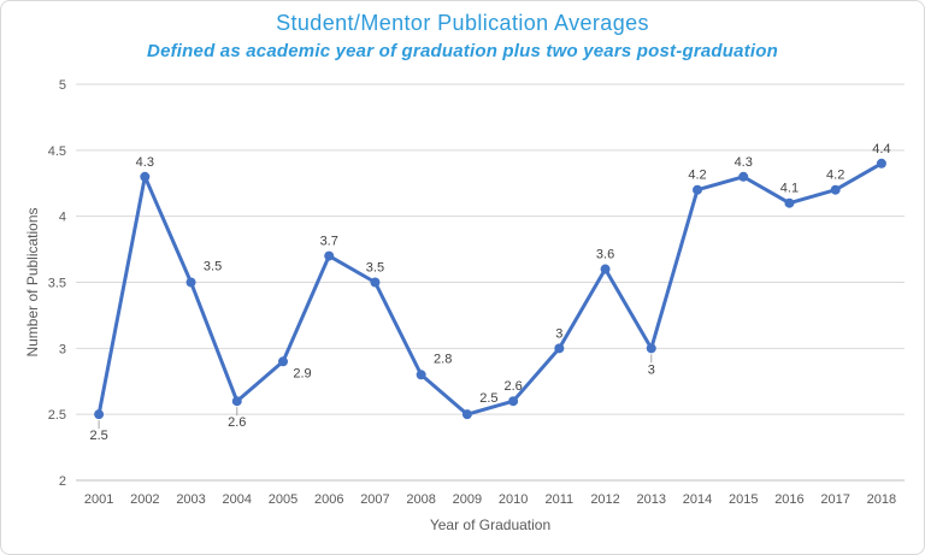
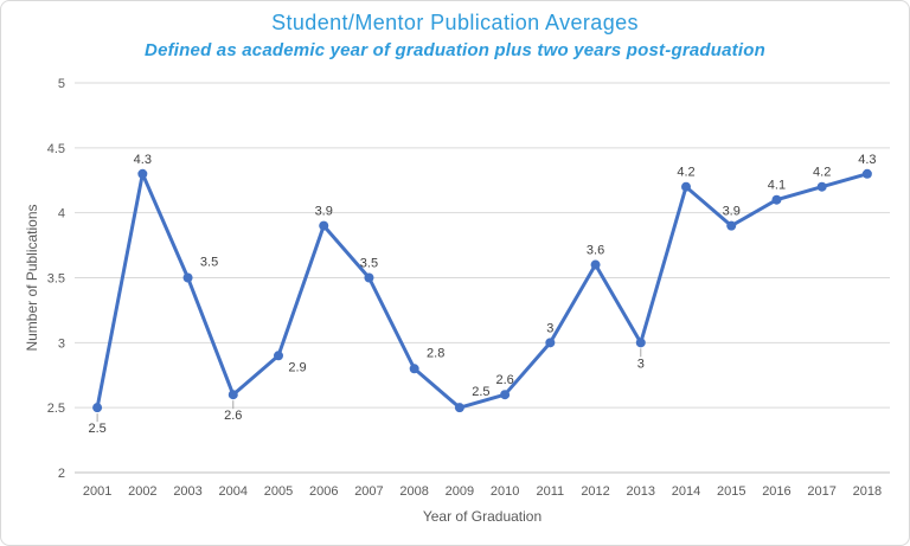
2006: 3.7 -> 3.9
2015: 4.3 -> 3.9
2018: 4.4 -> 4.3
